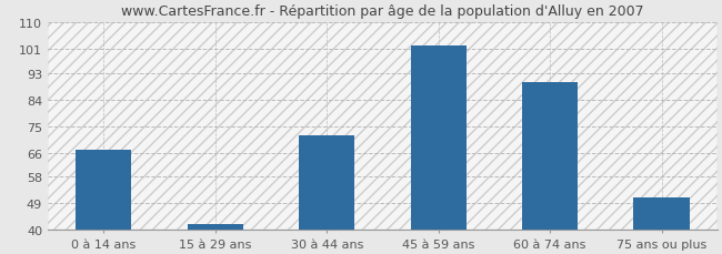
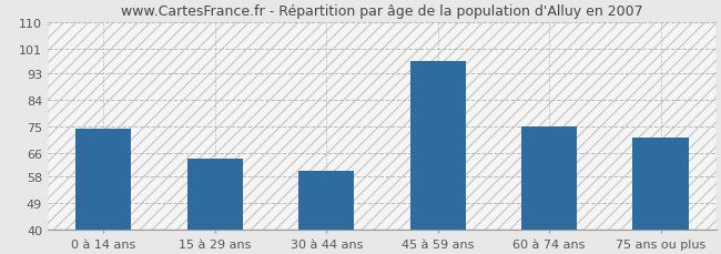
0 à 14 ans: 67 -> 74
15 à 29 ans: 42 -> 64
30 à 44 ans: 72 -> 60
45 à 59 ans: 102 -> 97
60 à 74 ans: 90 -> 75
75 ans ou plus: 51 -> 71
